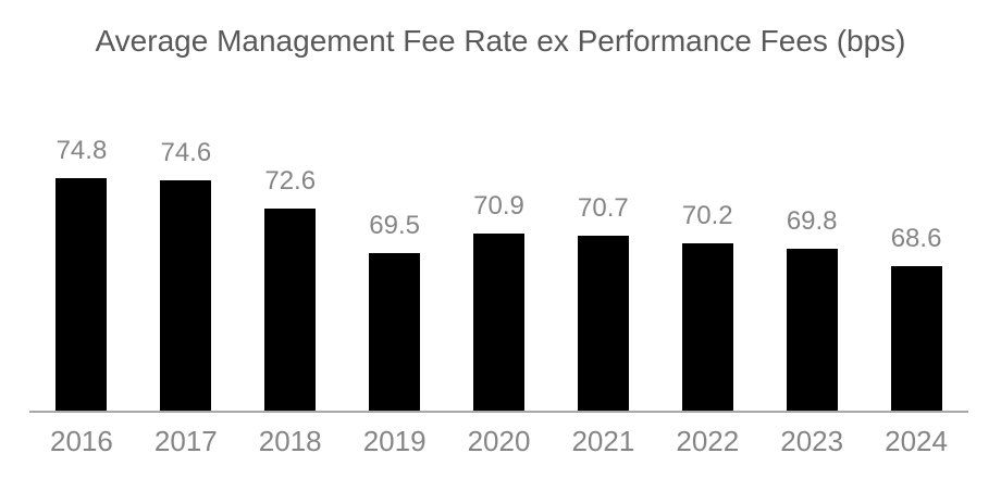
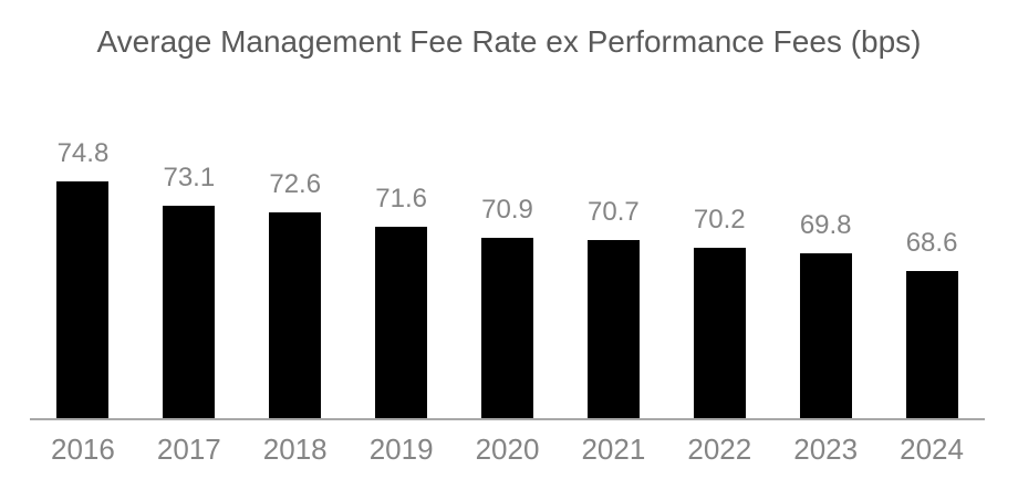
2017: 74.6 -> 73.1
2019: 69.5 -> 71.6
